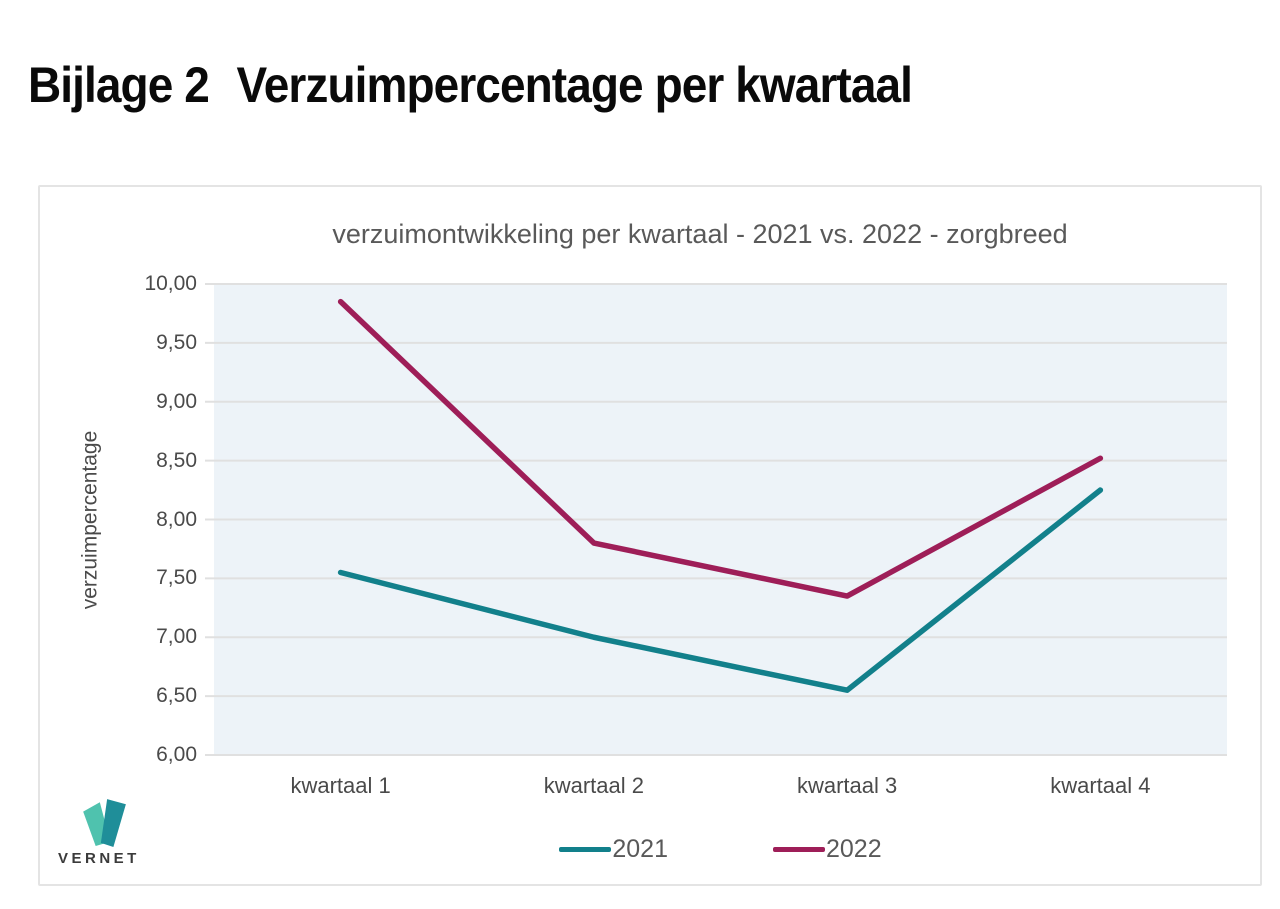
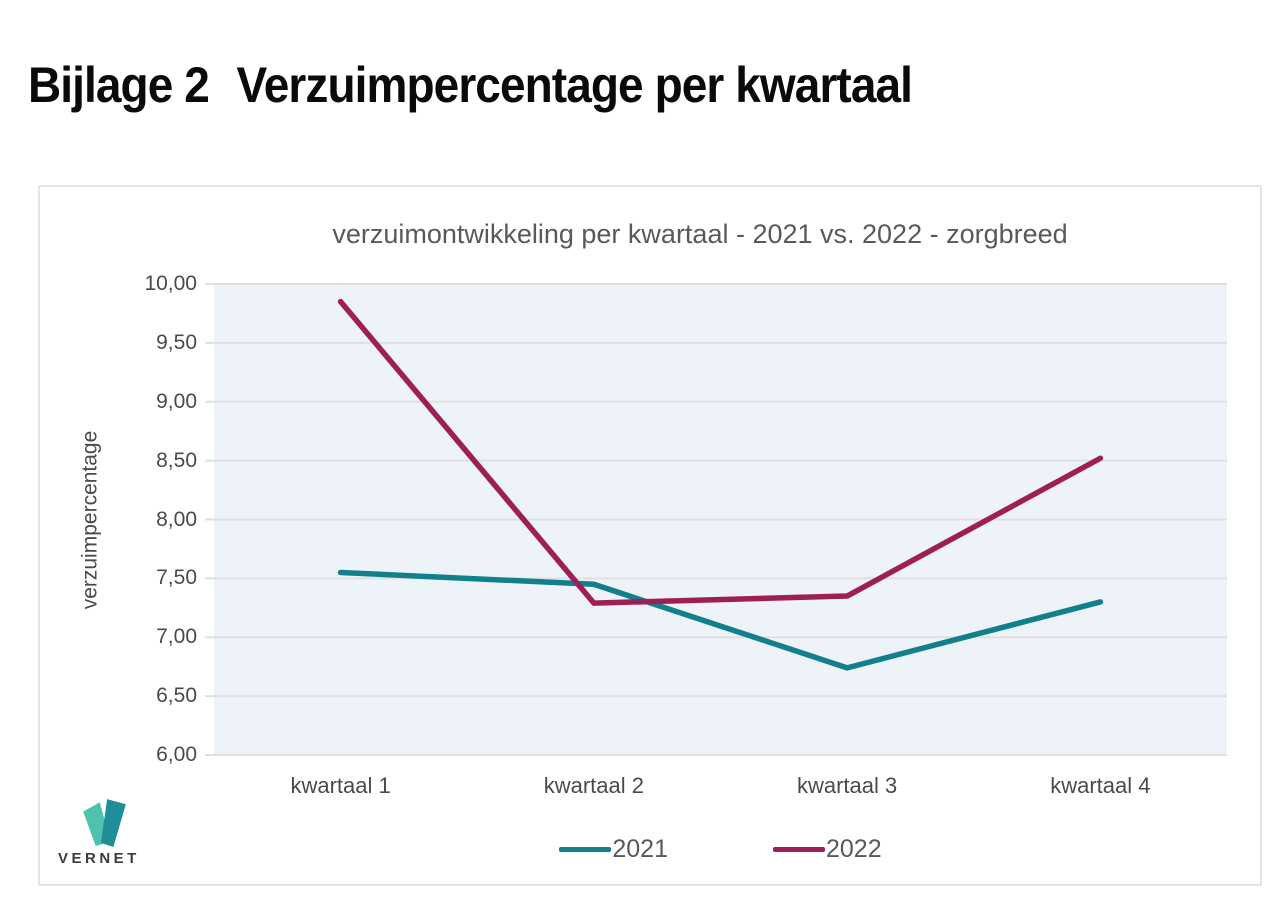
2021/kwartaal 2: 7,00 -> 7,45
2022/kwartaal 2: 7,80 -> 7,29
2021/kwartaal 3: 6,55 -> 6,74
2021/kwartaal 4: 8,25 -> 7,30
